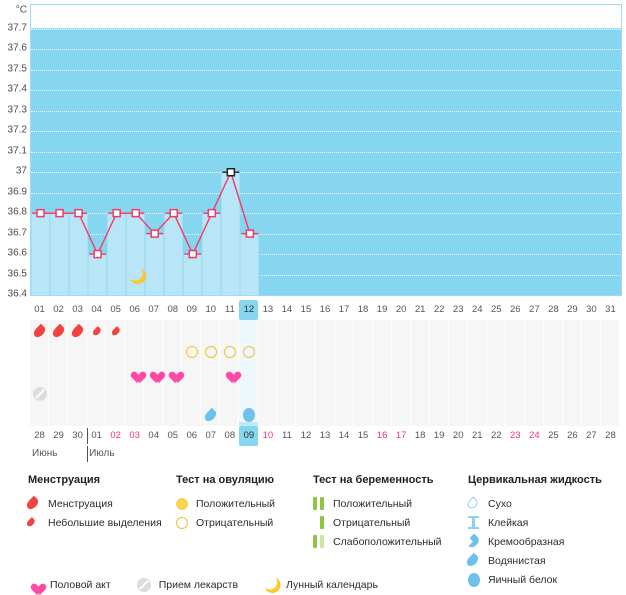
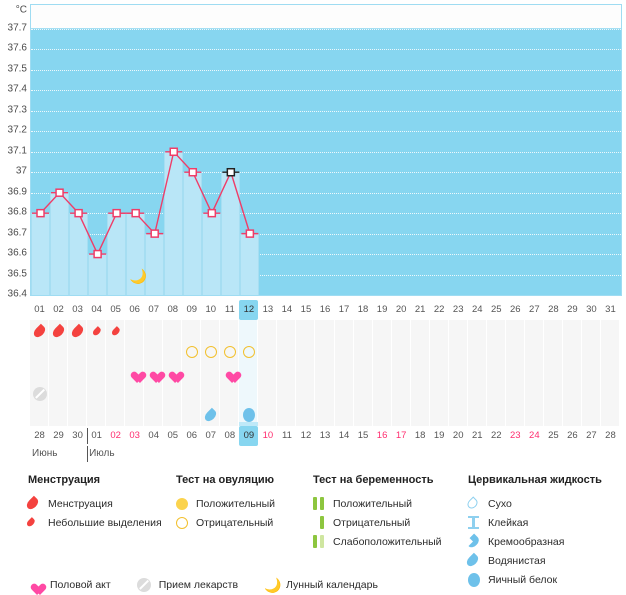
02: 36.8 -> 36.9
08: 36.8 -> 37.1
09: 36.6 -> 37.0
